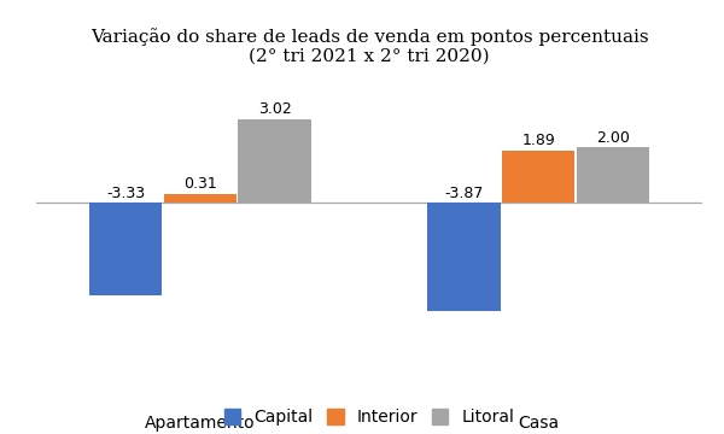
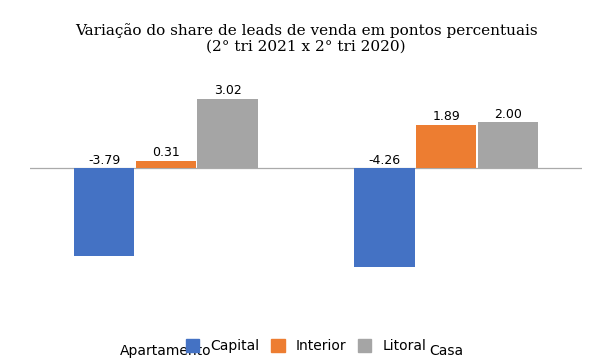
Capital/Apartamento: -3.33 -> -3.79
Capital/Casa: -3.87 -> -4.26
